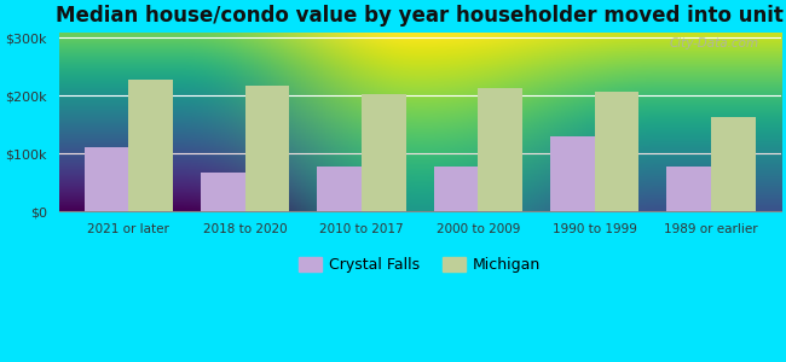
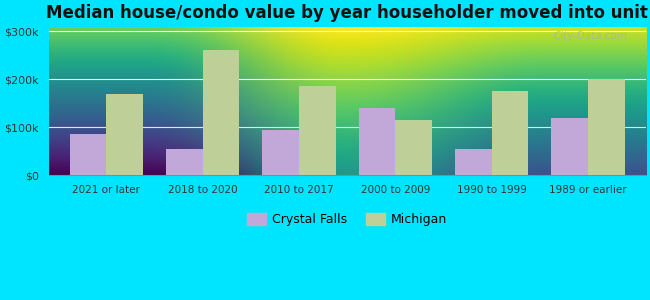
Crystal Falls/2021 or later: $110k -> $85k
Michigan/2021 or later: $228k -> $170k
Crystal Falls/2018 to 2020: $67k -> $55k
Michigan/2018 to 2020: $218k -> $260k
Crystal Falls/2010 to 2017: $77k -> $95k
Michigan/2010 to 2017: $202k -> $185k
Crystal Falls/2000 to 2009: $78k -> $140k
Michigan/2000 to 2009: $212k -> $115k
Crystal Falls/1990 to 1999: $130k -> $55k
Michigan/1990 to 1999: $207k -> $175k
Crystal Falls/1989 or earlier: $78k -> $120k
Michigan/1989 or earlier: $163k -> $200k
